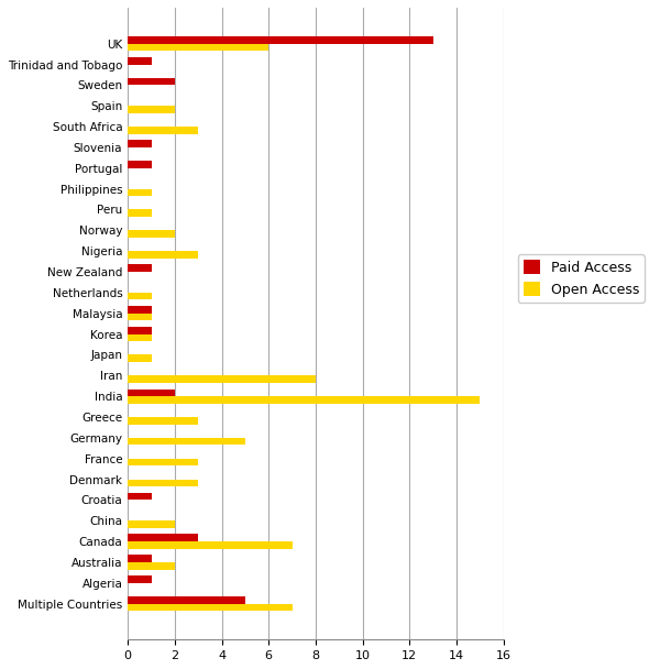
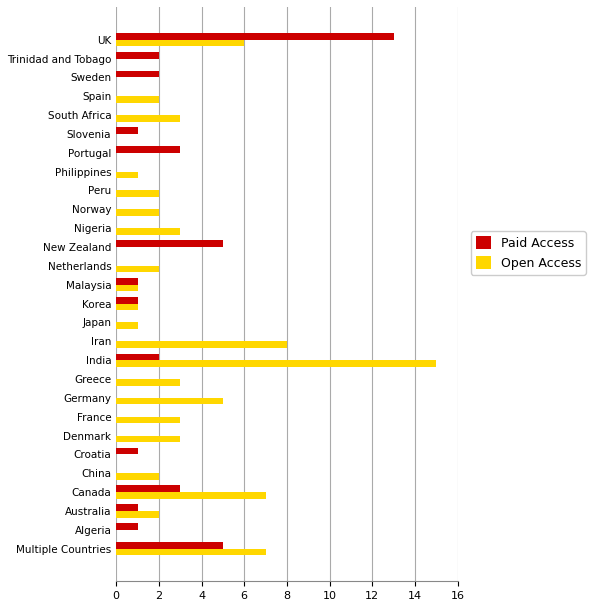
Paid Access/Trinidad and Tobago: 1 -> 2
Paid Access/Portugal: 1 -> 3
Open Access/Peru: 1 -> 2
Paid Access/New Zealand: 1 -> 5
Open Access/Netherlands: 1 -> 2
